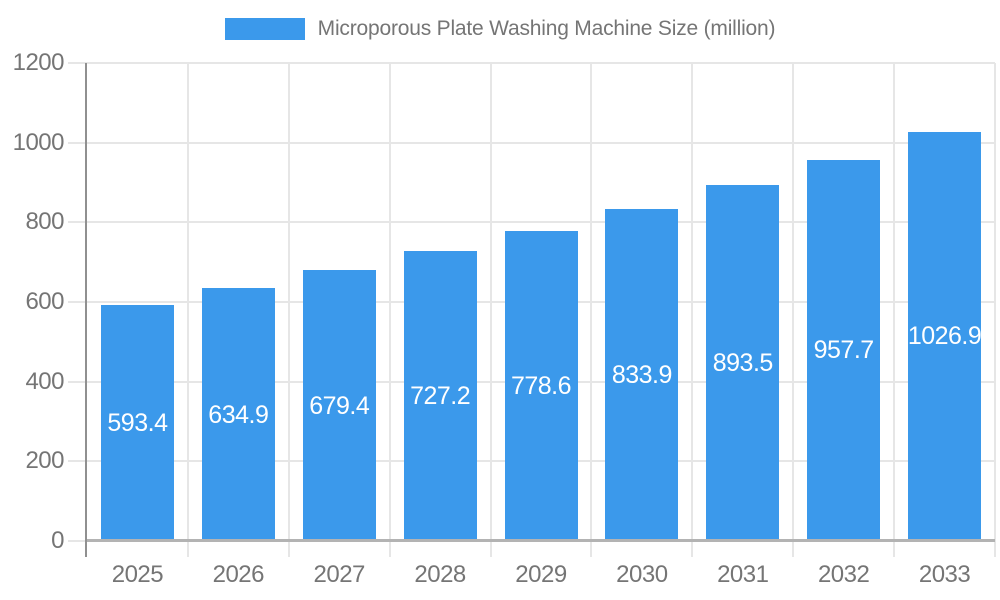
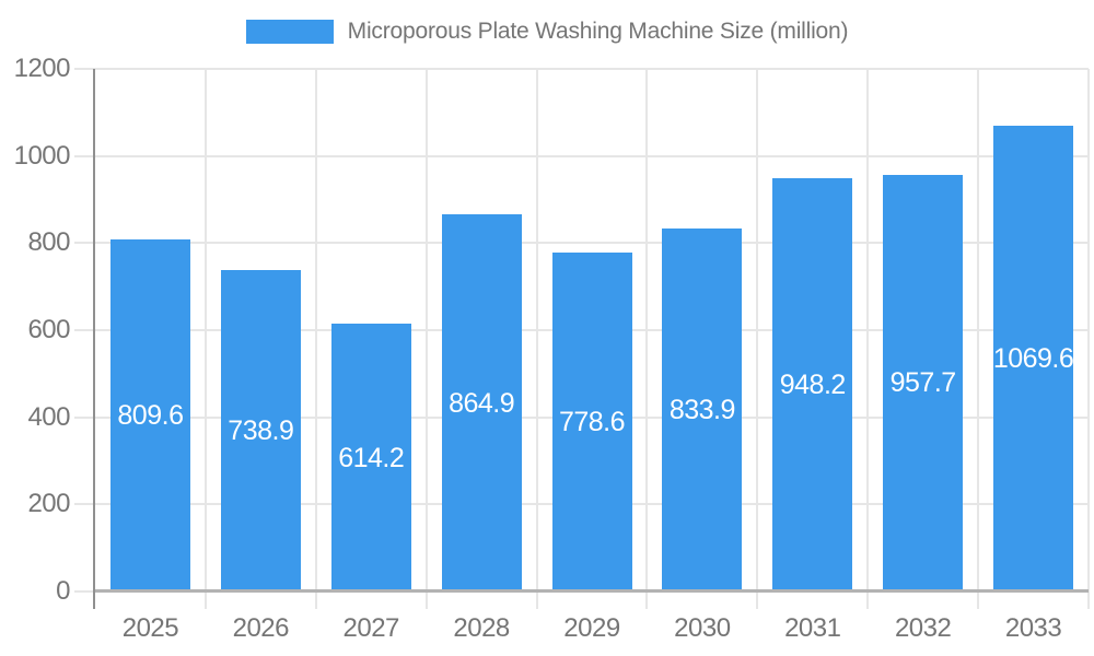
2025: 593.4 -> 809.6
2026: 634.9 -> 738.9
2027: 679.4 -> 614.2
2028: 727.2 -> 864.9
2031: 893.5 -> 948.2
2033: 1026.9 -> 1069.6
